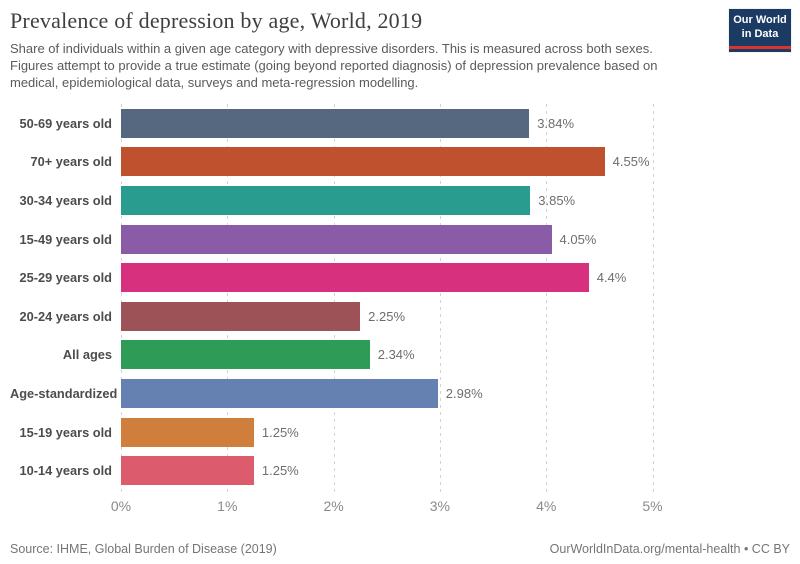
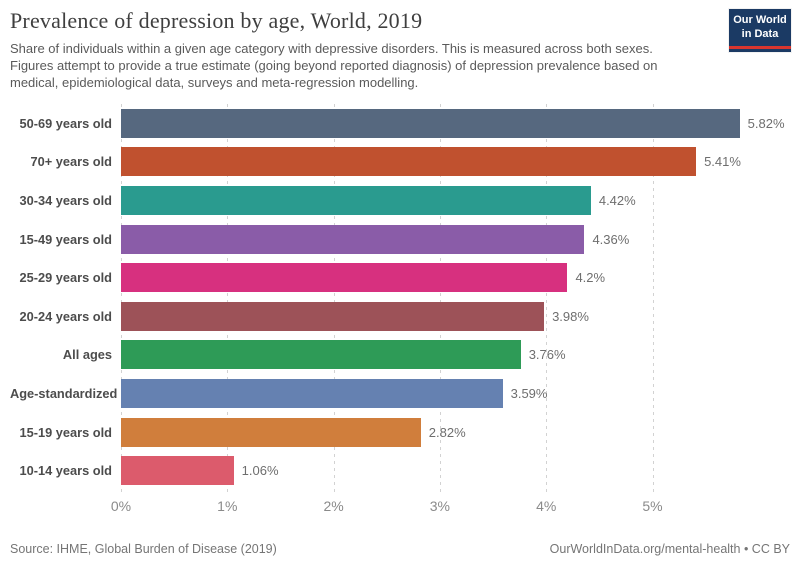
50-69 years old: 3.84% -> 5.82%
70+ years old: 4.55% -> 5.41%
30-34 years old: 3.85% -> 4.42%
15-49 years old: 4.05% -> 4.36%
25-29 years old: 4.4% -> 4.2%
20-24 years old: 2.25% -> 3.98%
All ages: 2.34% -> 3.76%
Age-standardized: 2.98% -> 3.59%
15-19 years old: 1.25% -> 2.82%
10-14 years old: 1.25% -> 1.06%
